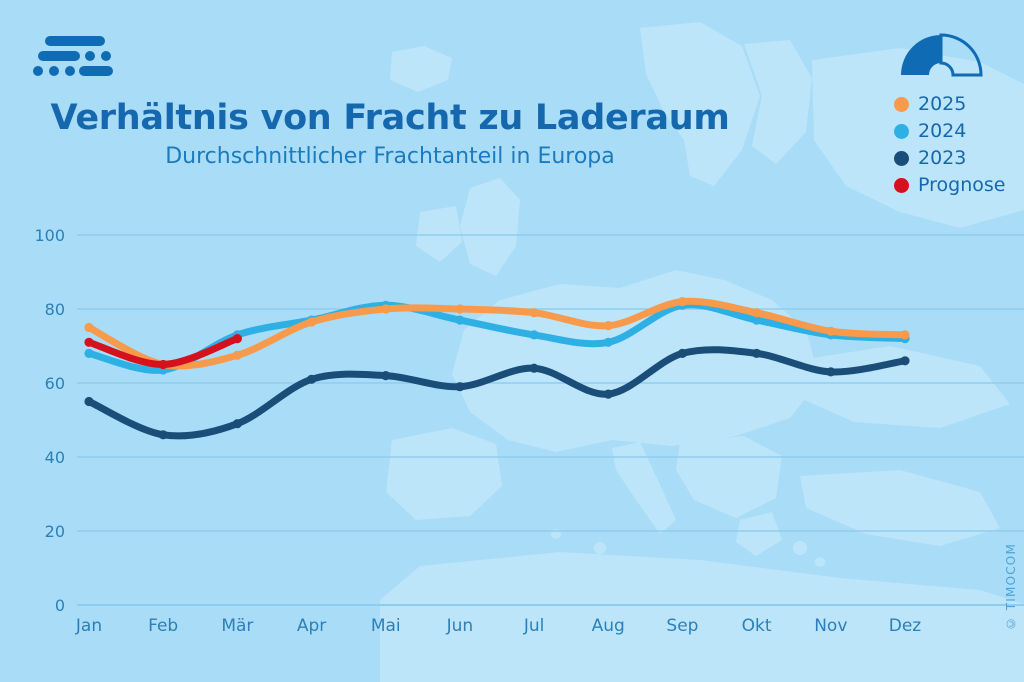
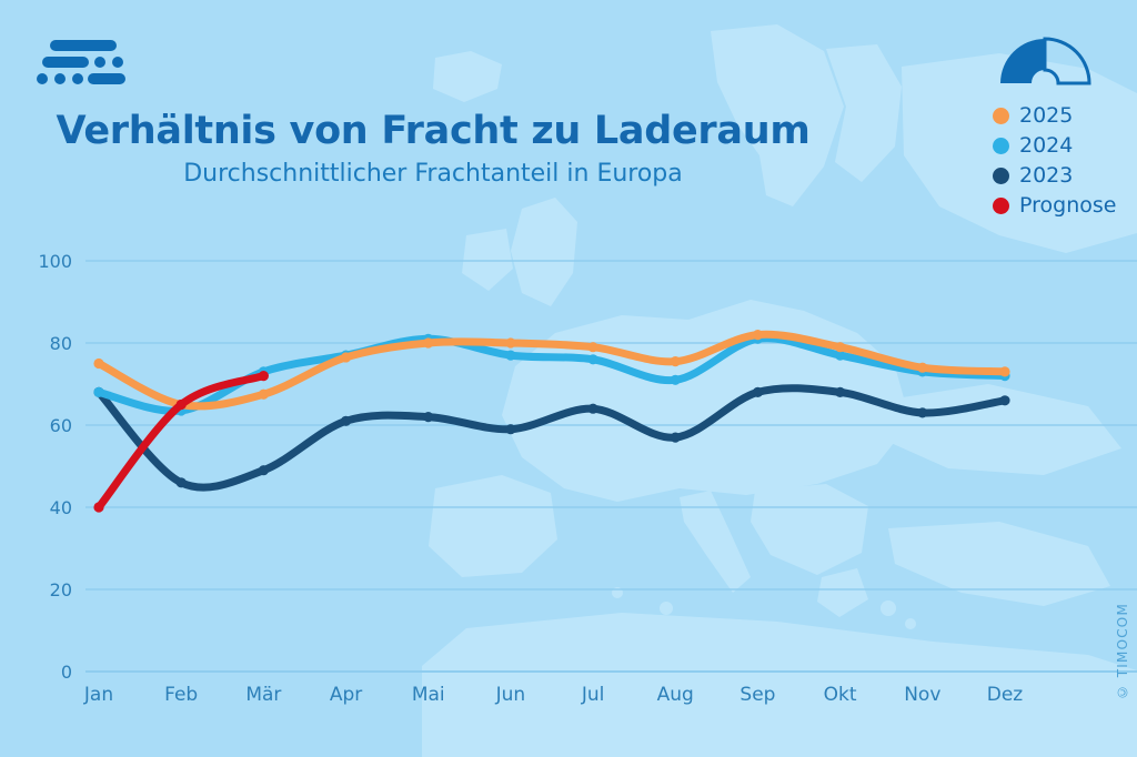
2023/Jan: 55 -> 68
Prognose/Jan: 71 -> 40
2024/Jul: 73 -> 76
